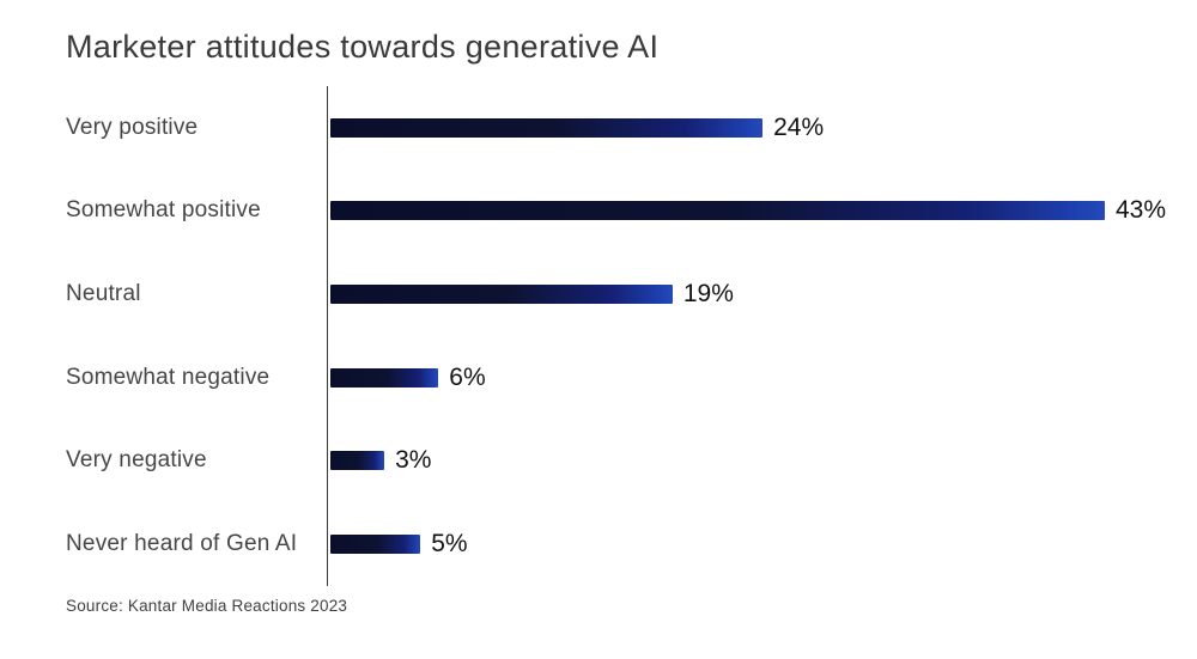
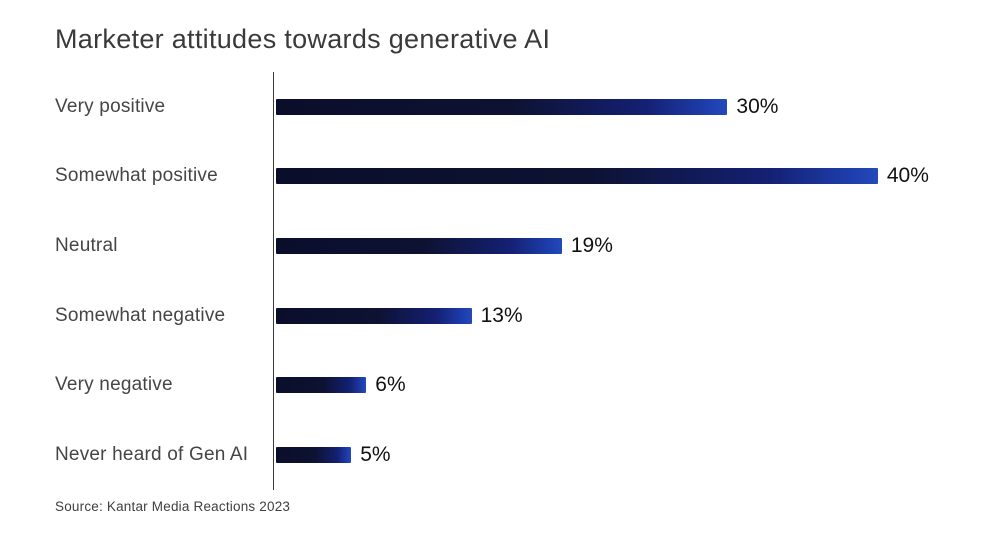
Very positive: 24% -> 30%
Somewhat positive: 43% -> 40%
Somewhat negative: 6% -> 13%
Very negative: 3% -> 6%
